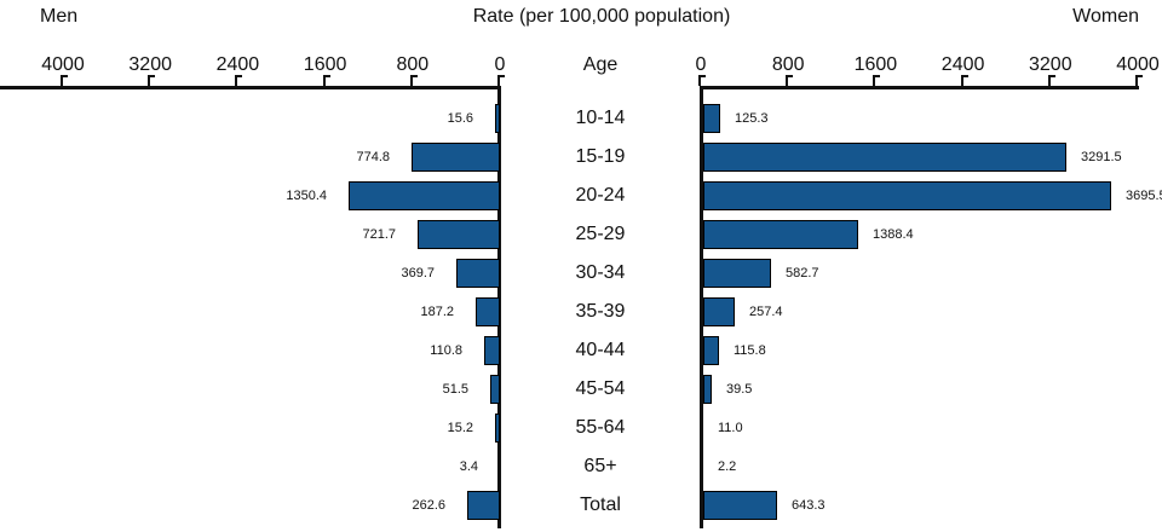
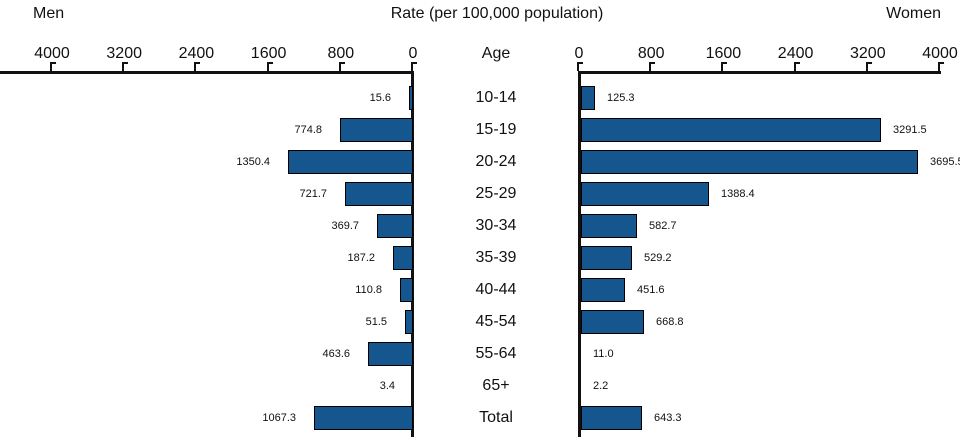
Women/35-39: 257.4 -> 529.2
Women/40-44: 115.8 -> 451.6
Women/45-54: 39.5 -> 668.8
Men/55-64: 15.2 -> 463.6
Men/Total: 262.6 -> 1067.3
